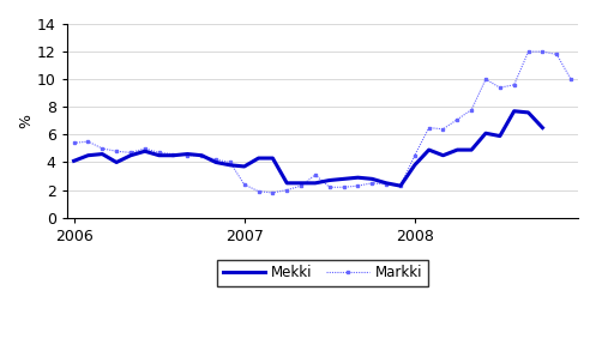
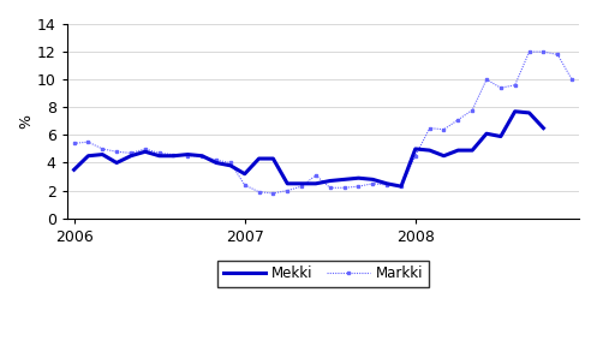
Mekki/2006: 4.1 -> 3.5
Mekki/2007: 3.7 -> 3.2
Mekki/2008: 3.8 -> 5.0
